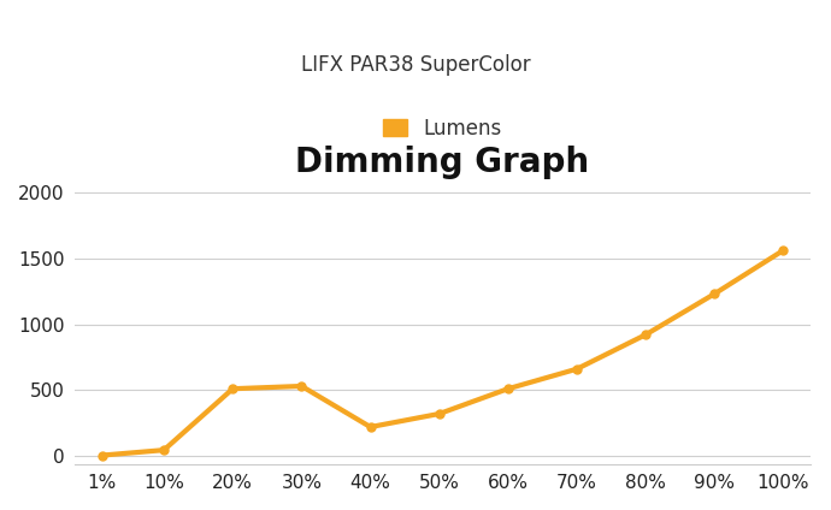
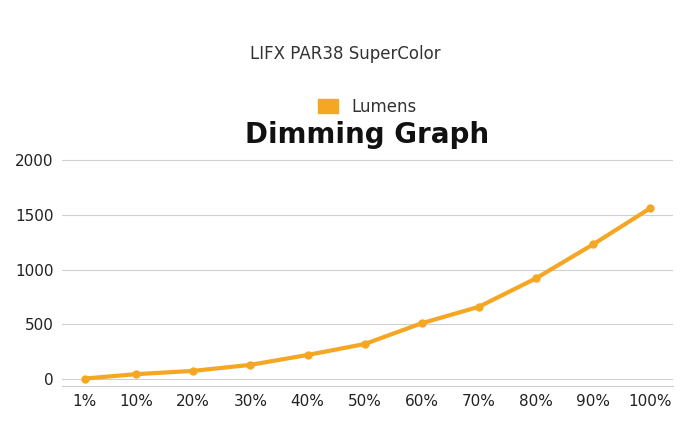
20%: 510 -> 80
30%: 530 -> 130
